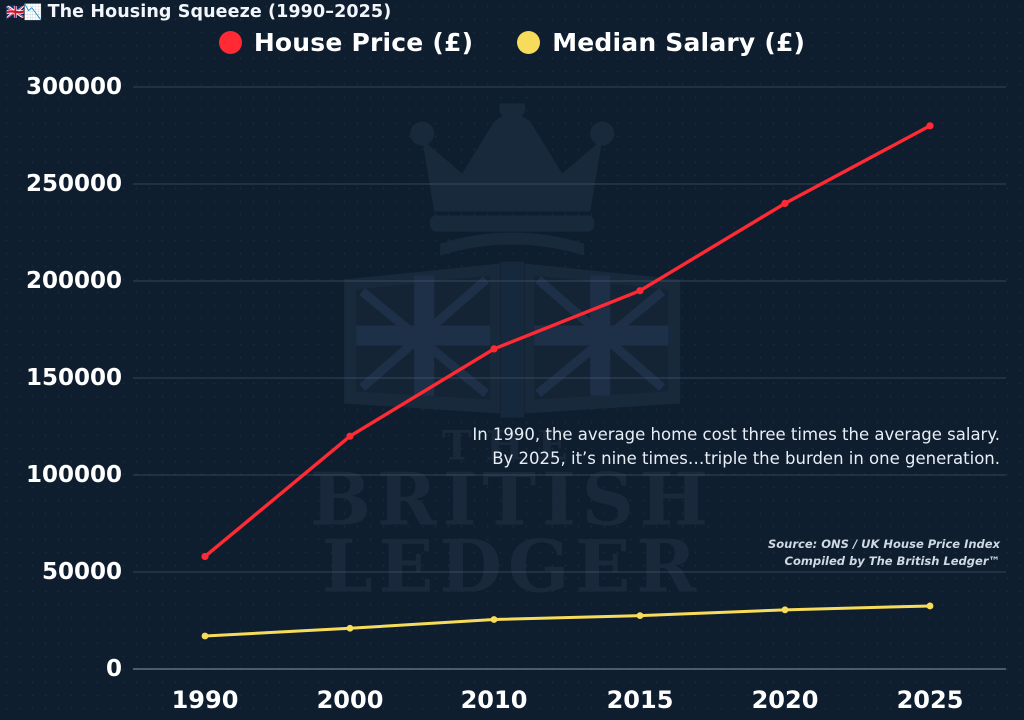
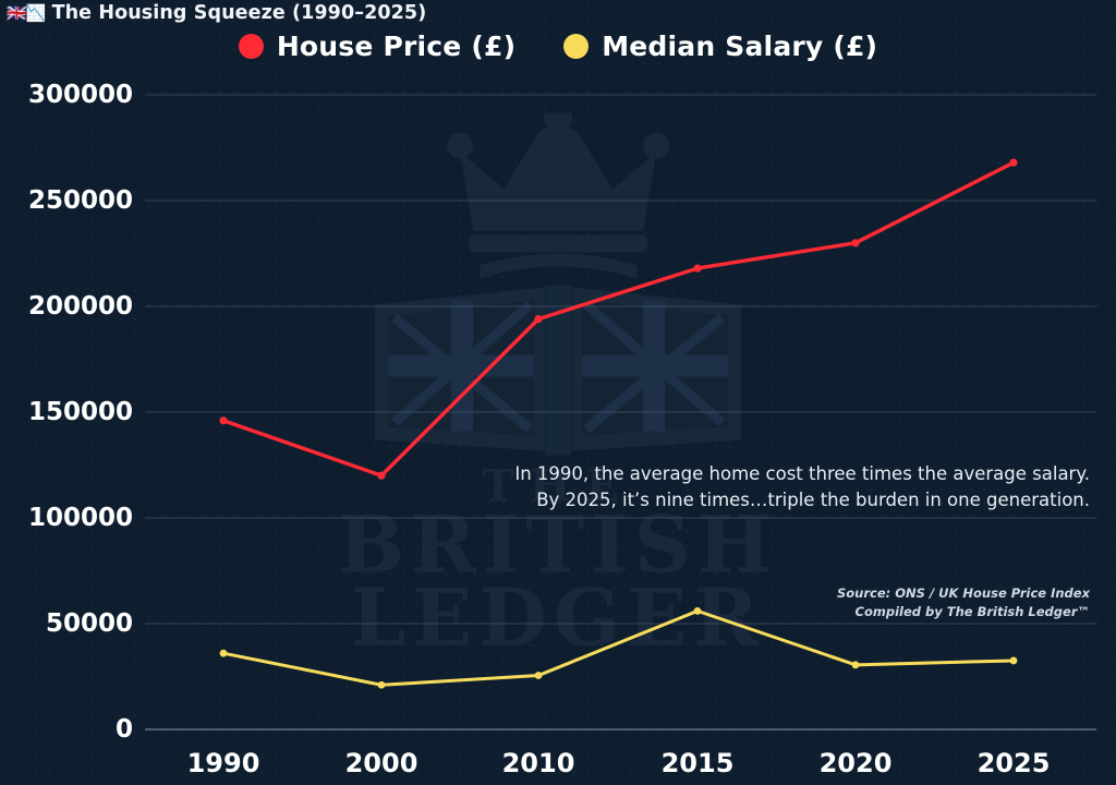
House Price (£)/1990: 58000 -> 146000
Median Salary (£)/1990: 17000 -> 36000
House Price (£)/2010: 165000 -> 194000
House Price (£)/2015: 195000 -> 218000
Median Salary (£)/2015: 28000 -> 56000
House Price (£)/2020: 240000 -> 230000
House Price (£)/2025: 280000 -> 268000
